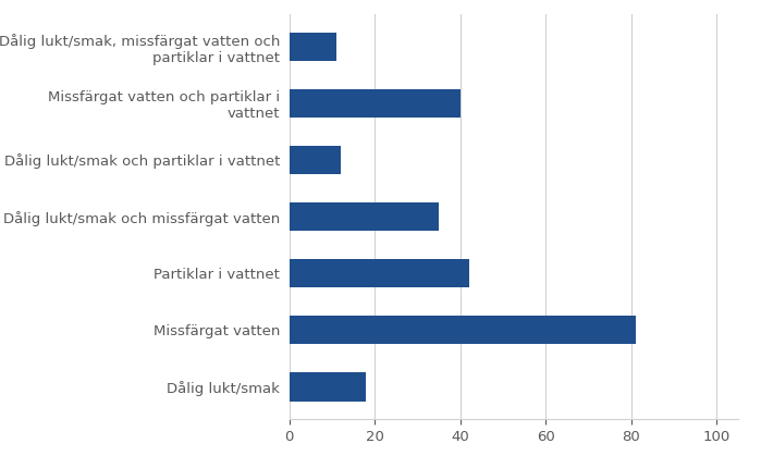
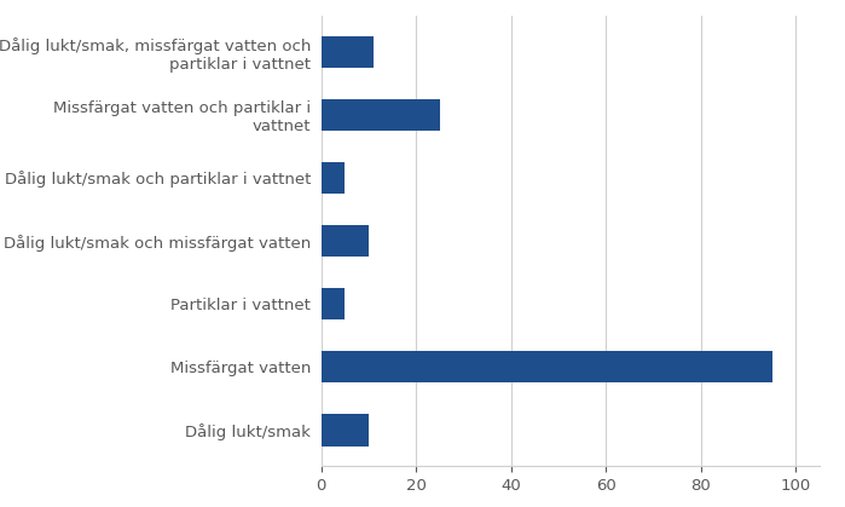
Missfärgat vatten och partiklar i vattnet: 40 -> 25
Dålig lukt/smak och partiklar i vattnet: 12 -> 5
Dålig lukt/smak och missfärgat vatten: 35 -> 10
Partiklar i vattnet: 42 -> 5
Missfärgat vatten: 81 -> 95
Dålig lukt/smak: 18 -> 10
